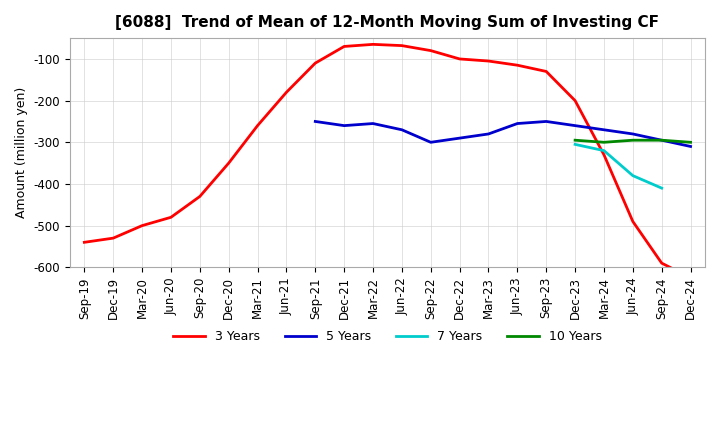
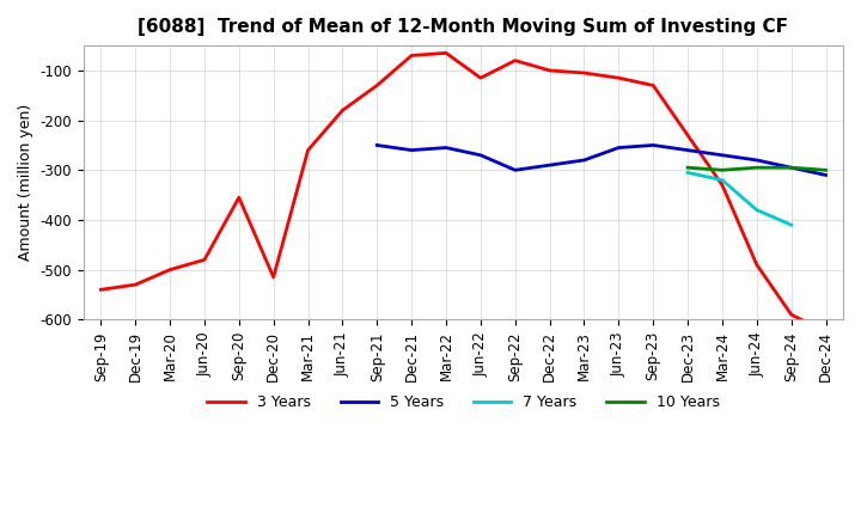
3 Years/Sep-20: -430 -> -355
3 Years/Dec-20: -350 -> -515
3 Years/Sep-21: -110 -> -130
3 Years/Jun-22: -68 -> -115
3 Years/Dec-23: -200 -> -230
